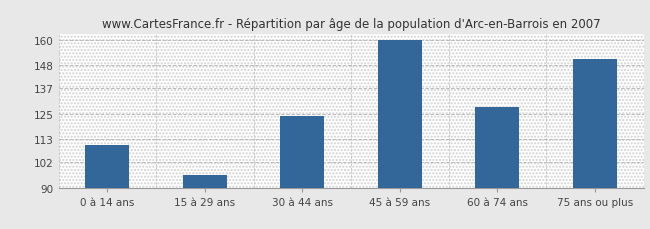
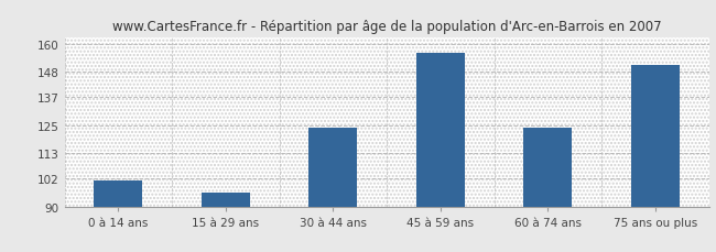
0 à 14 ans: 110 -> 101
45 à 59 ans: 160 -> 156
60 à 74 ans: 128 -> 124
